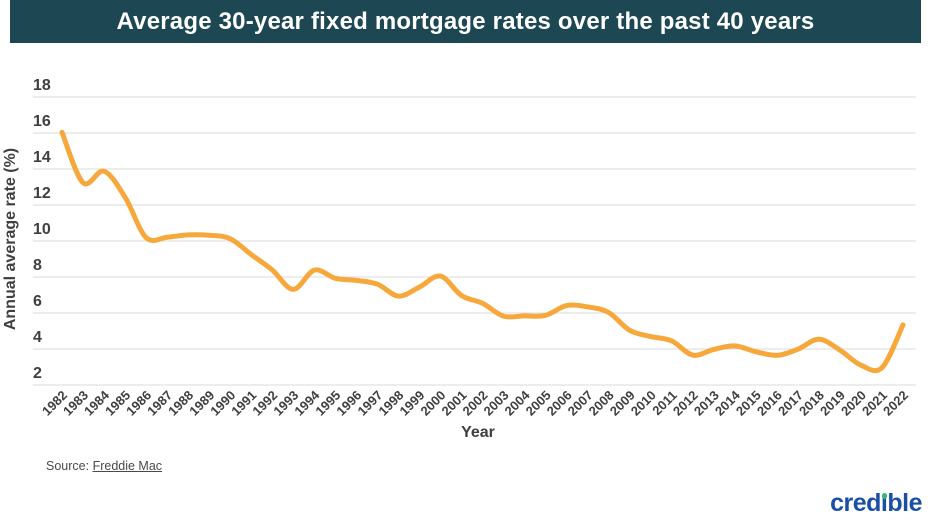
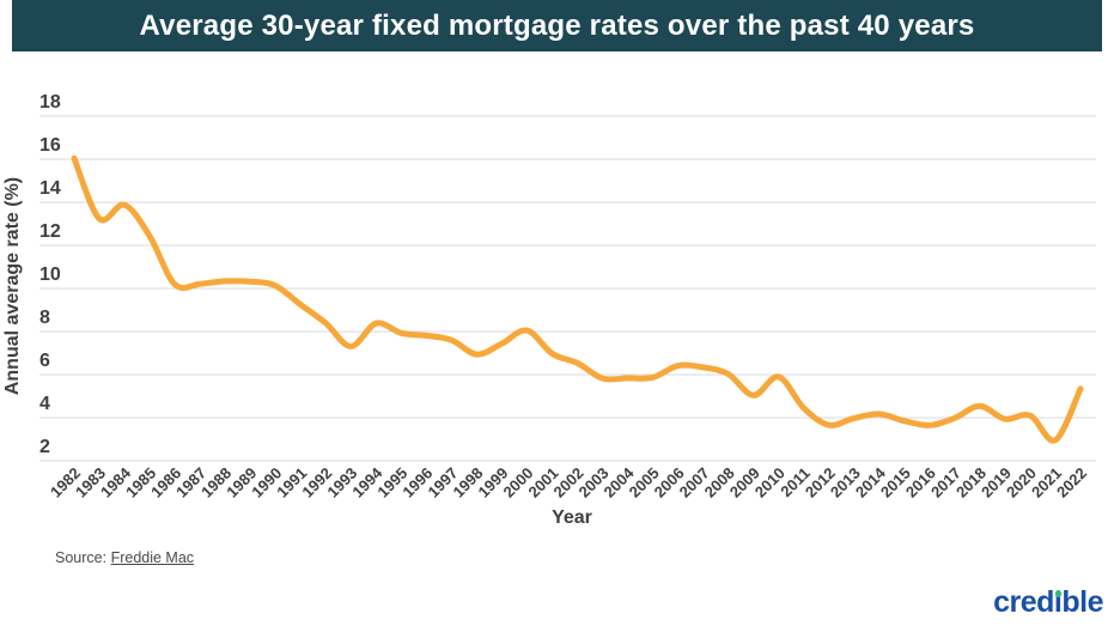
2010: 4.7 -> 5.9
2020: 3.1 -> 4.1
